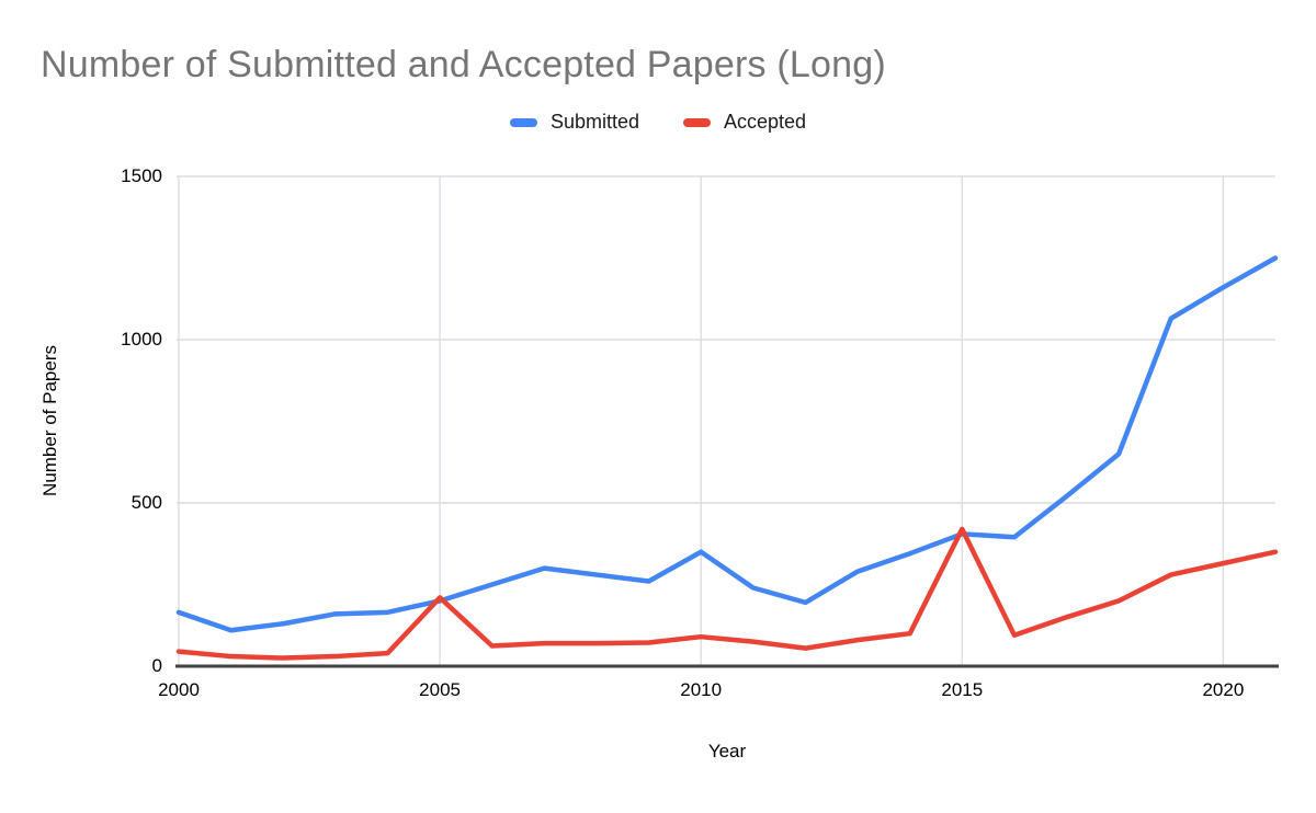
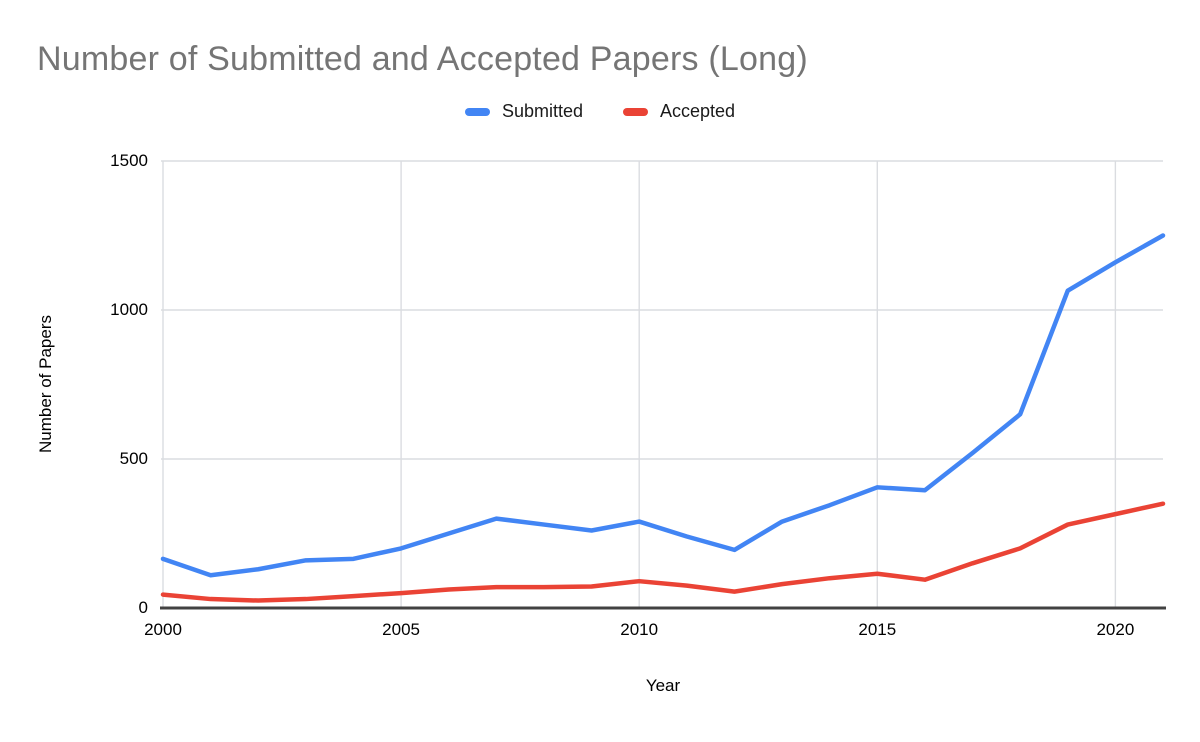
Accepted/2005: 210 -> 50
Submitted/2010: 350 -> 290
Accepted/2015: 420 -> 120
